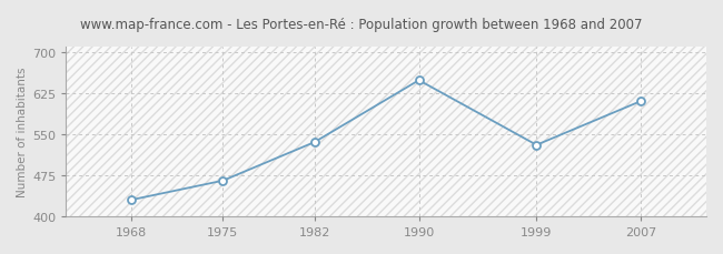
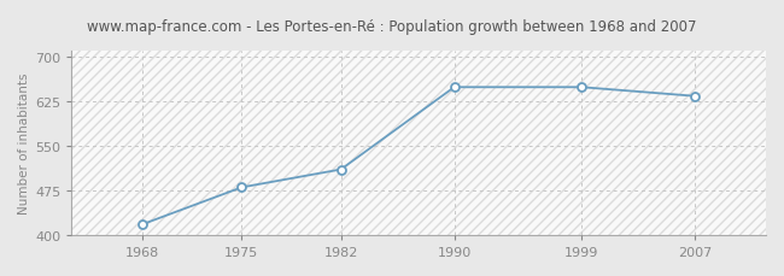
1968: 430 -> 418
1975: 465 -> 480
1982: 535 -> 510
1999: 530 -> 648
2007: 610 -> 633
